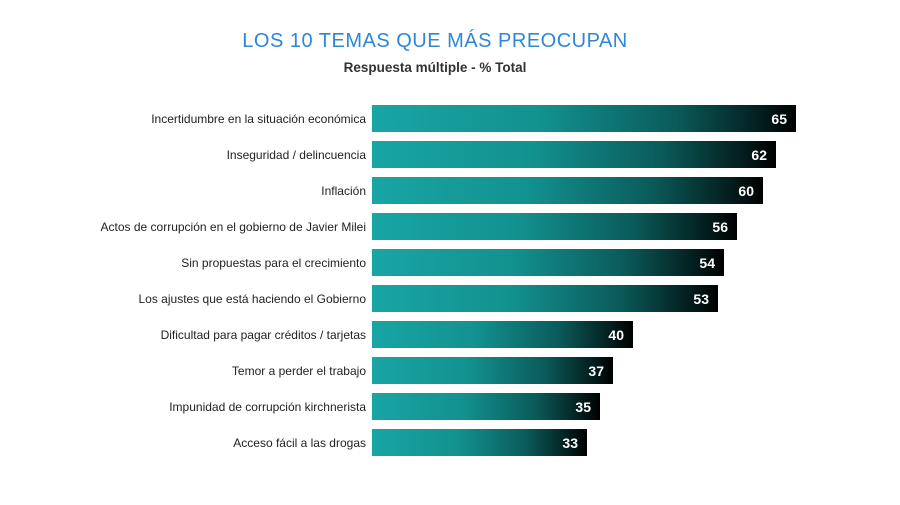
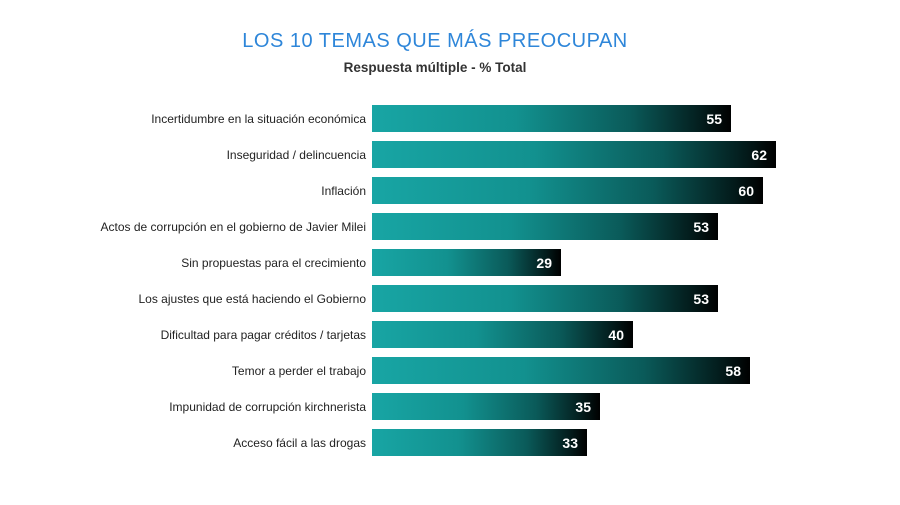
Incertidumbre en la situación económica: 65 -> 55
Actos de corrupción en el gobierno de Javier Milei: 56 -> 53
Sin propuestas para el crecimiento: 54 -> 29
Temor a perder el trabajo: 37 -> 58
